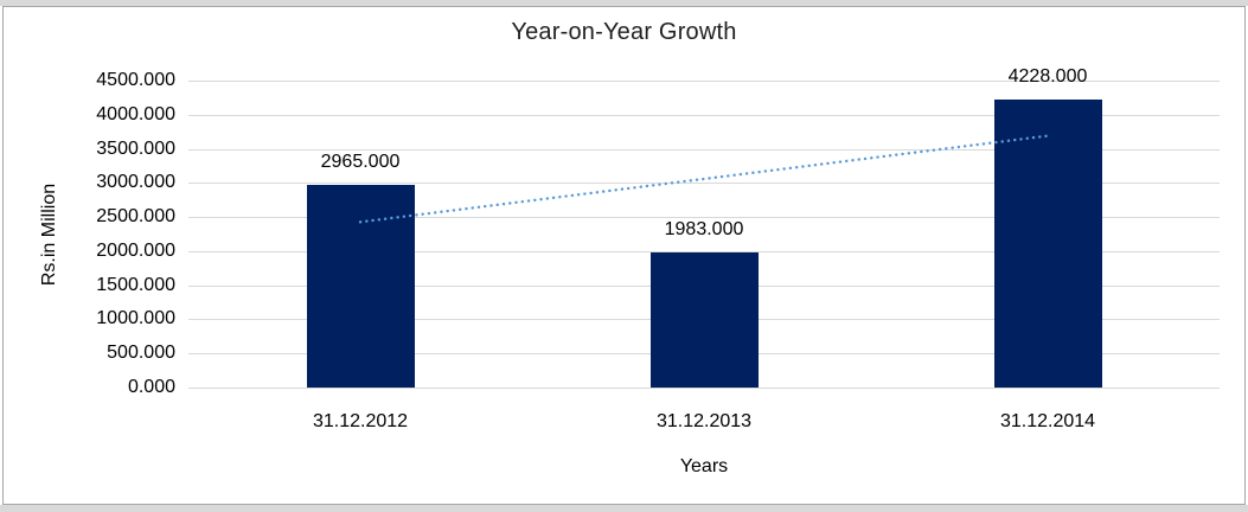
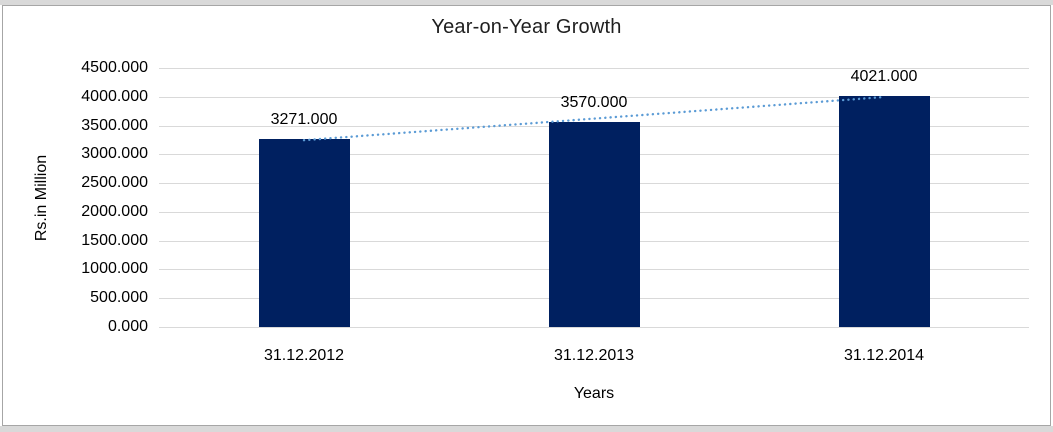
31.12.2012: 2965.000 -> 3271.000
31.12.2013: 1983.000 -> 3570.000
31.12.2014: 4228.000 -> 4021.000
